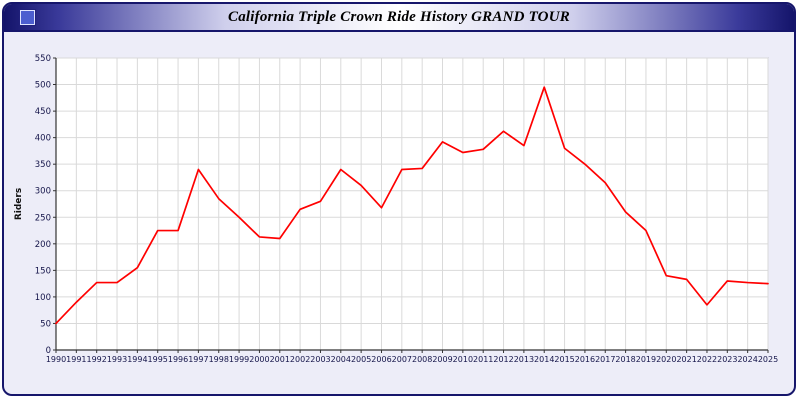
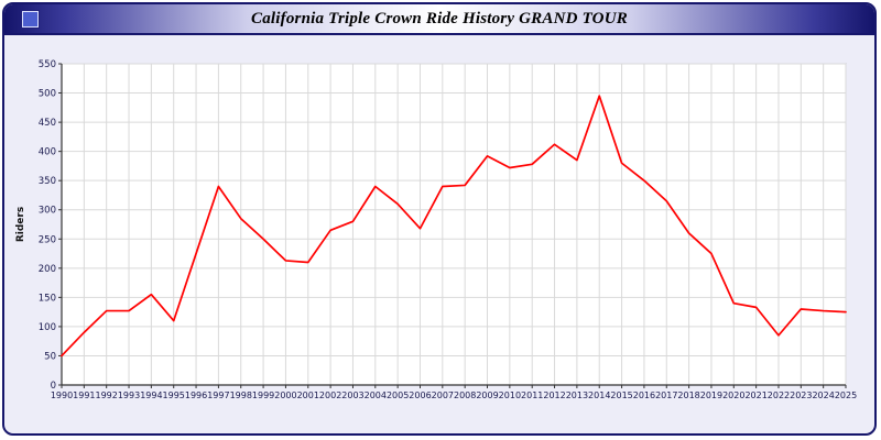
1995: 220 -> 110
